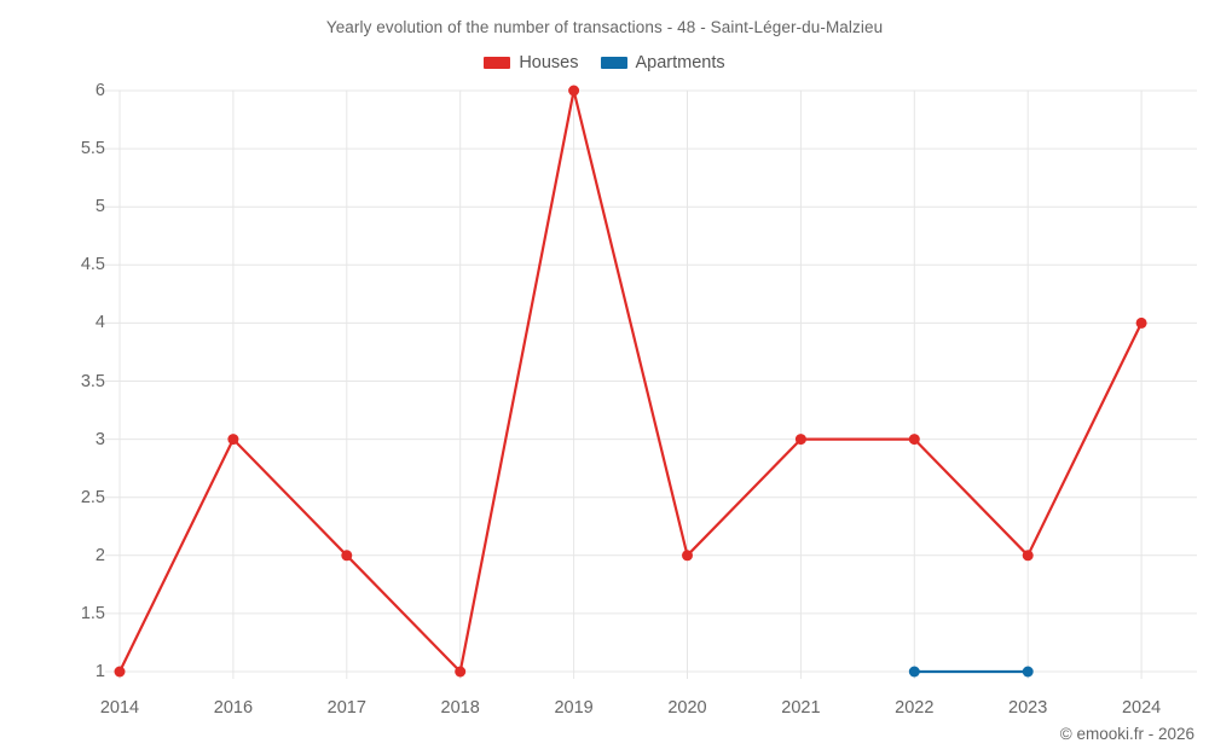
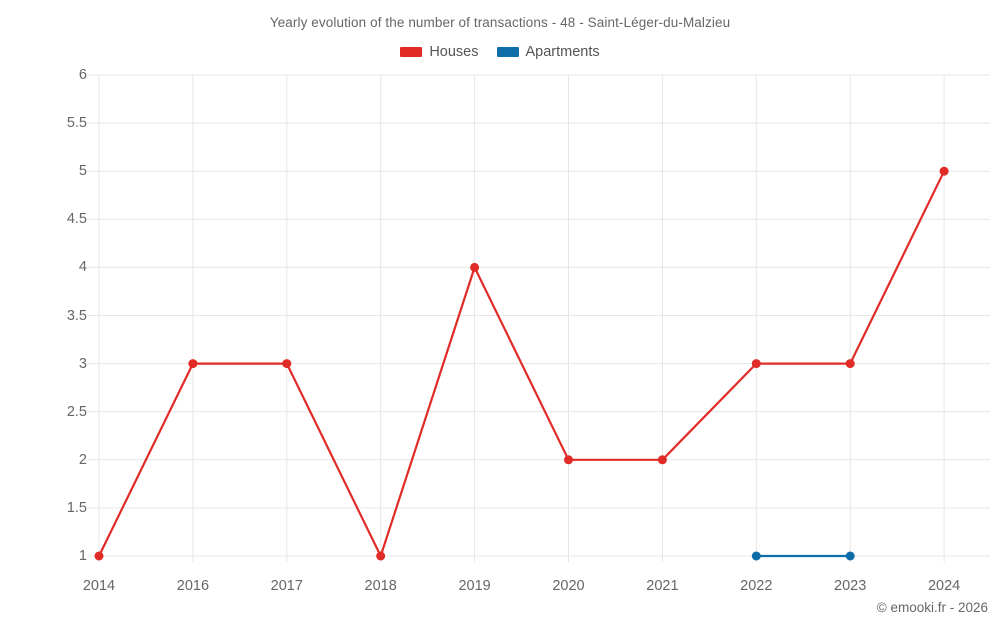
Houses/2017: 2 -> 3
Houses/2019: 6 -> 4
Houses/2021: 3 -> 2
Houses/2023: 2 -> 3
Houses/2024: 4 -> 5
